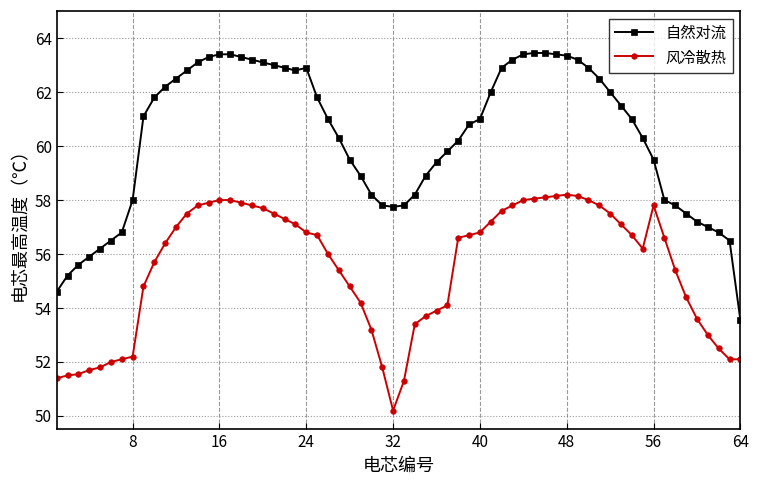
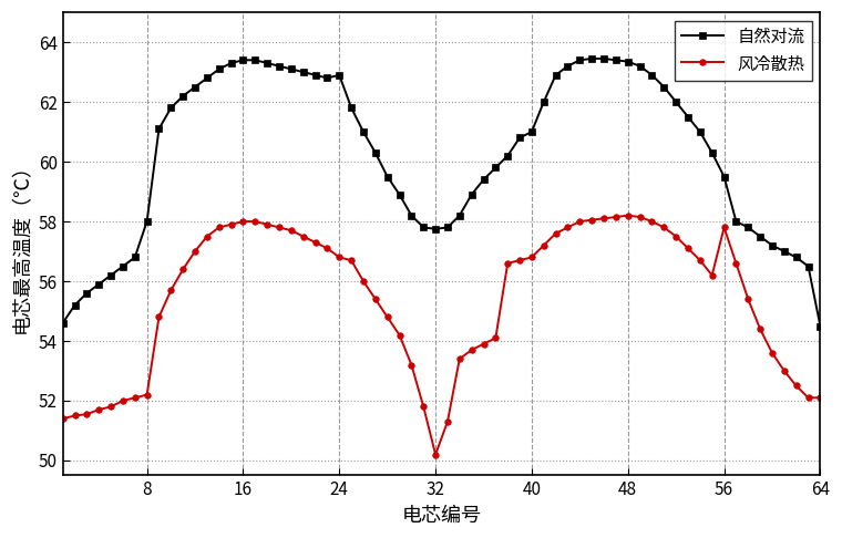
自然对流/64: 53.55 -> 54.50
